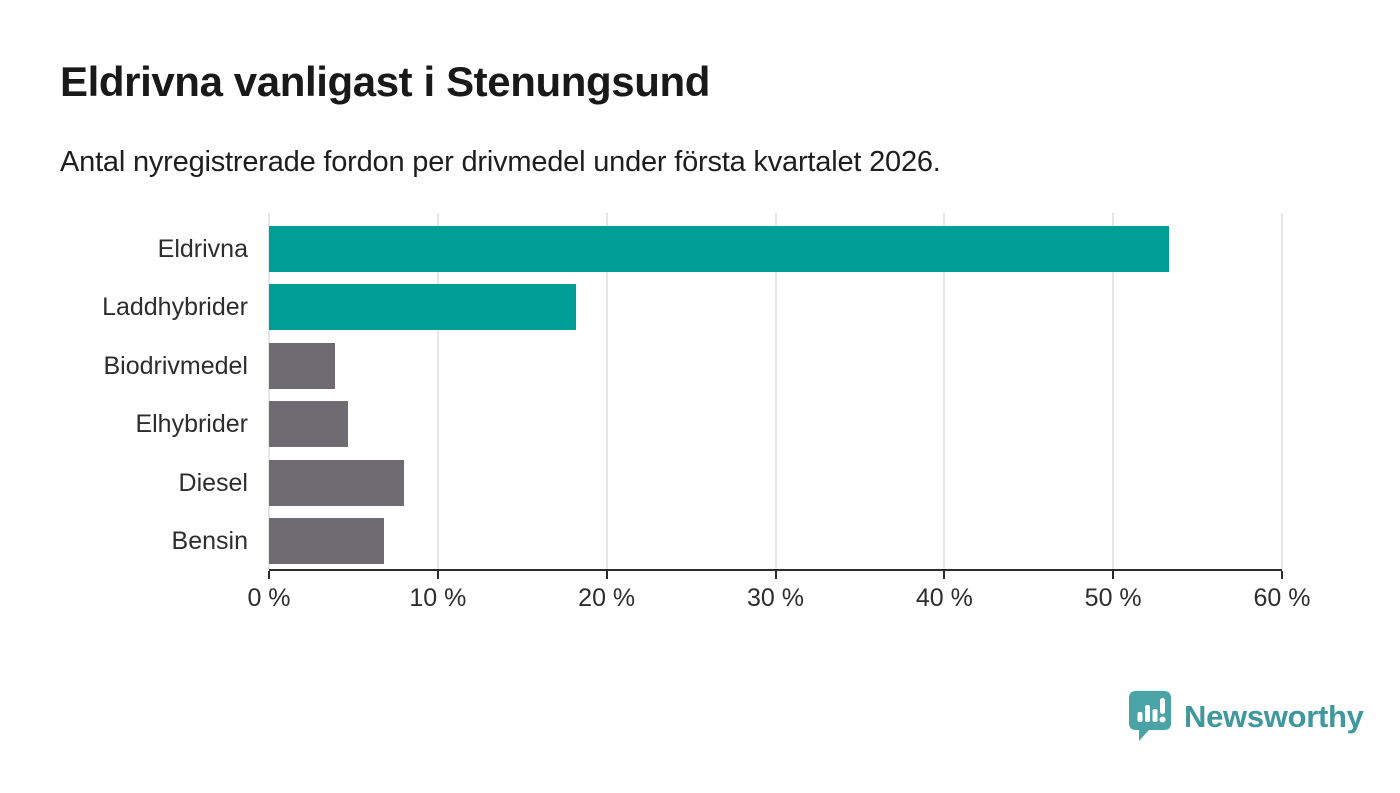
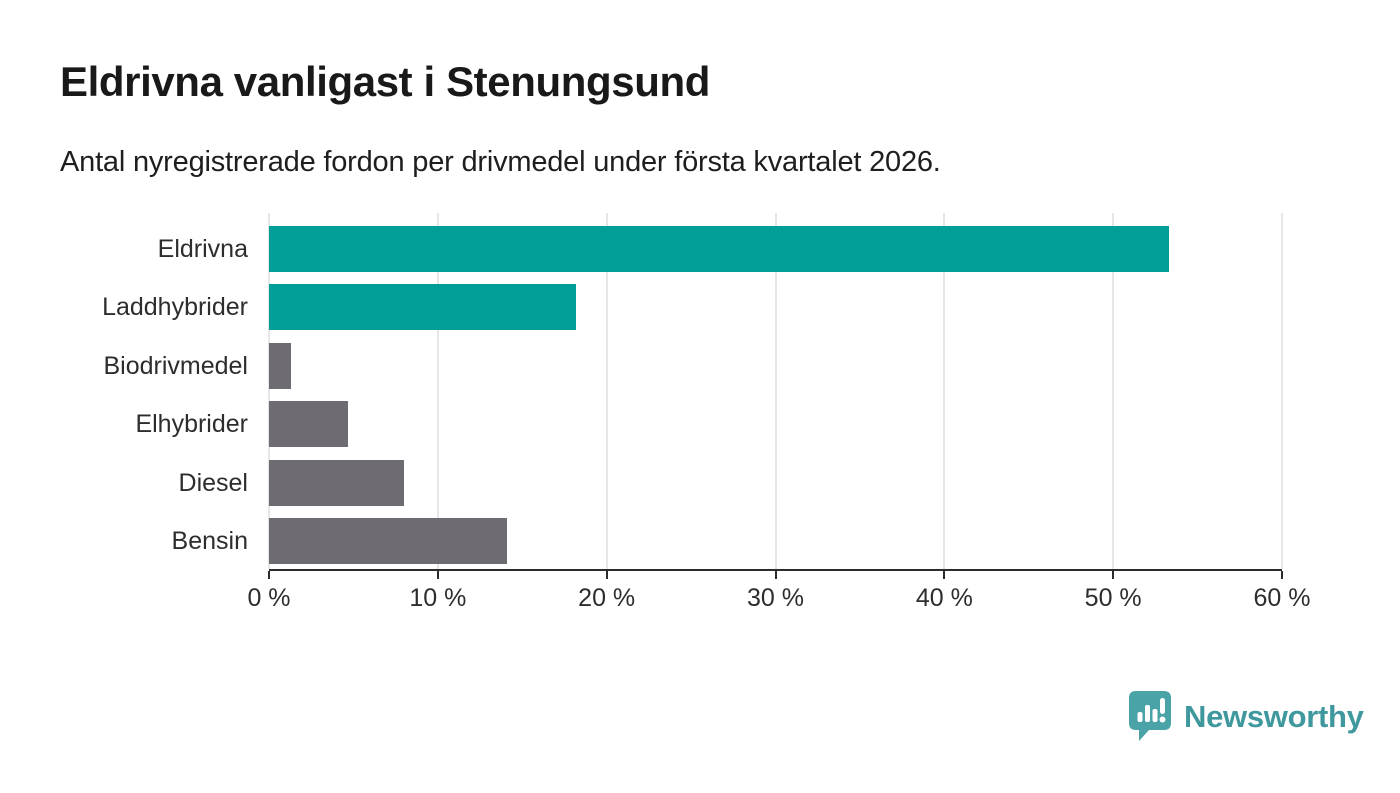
Biodrivmedel: 3.9% -> 1.3%
Bensin: 6.8% -> 14.1%
